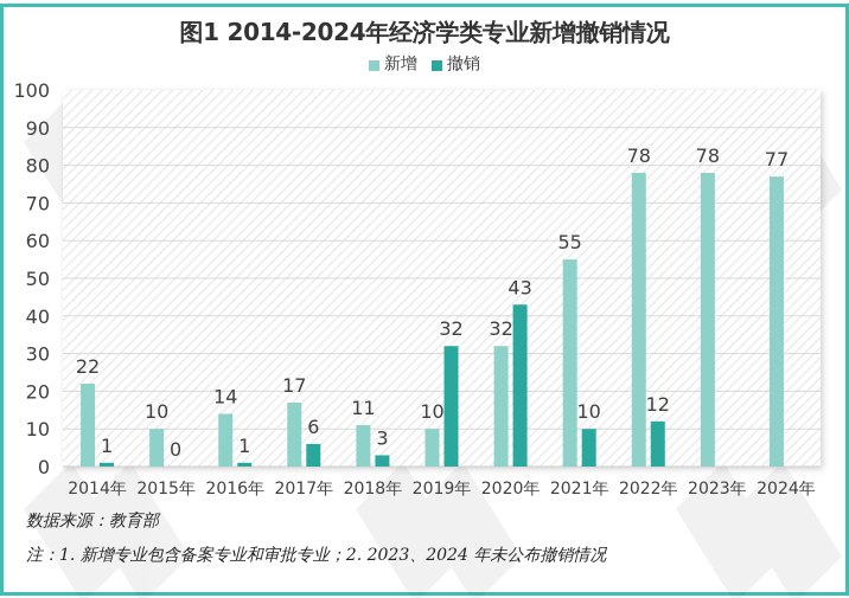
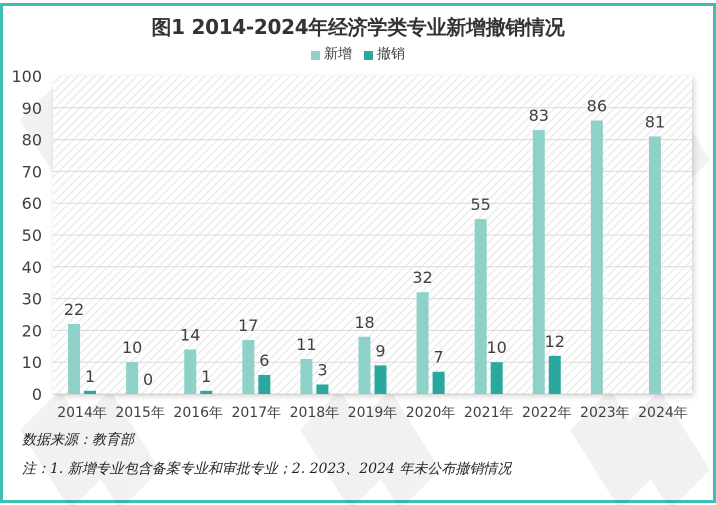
新增/2019年: 10 -> 18
撤销/2019年: 32 -> 9
撤销/2020年: 43 -> 7
新增/2022年: 78 -> 83
新增/2023年: 78 -> 86
新增/2024年: 77 -> 81
